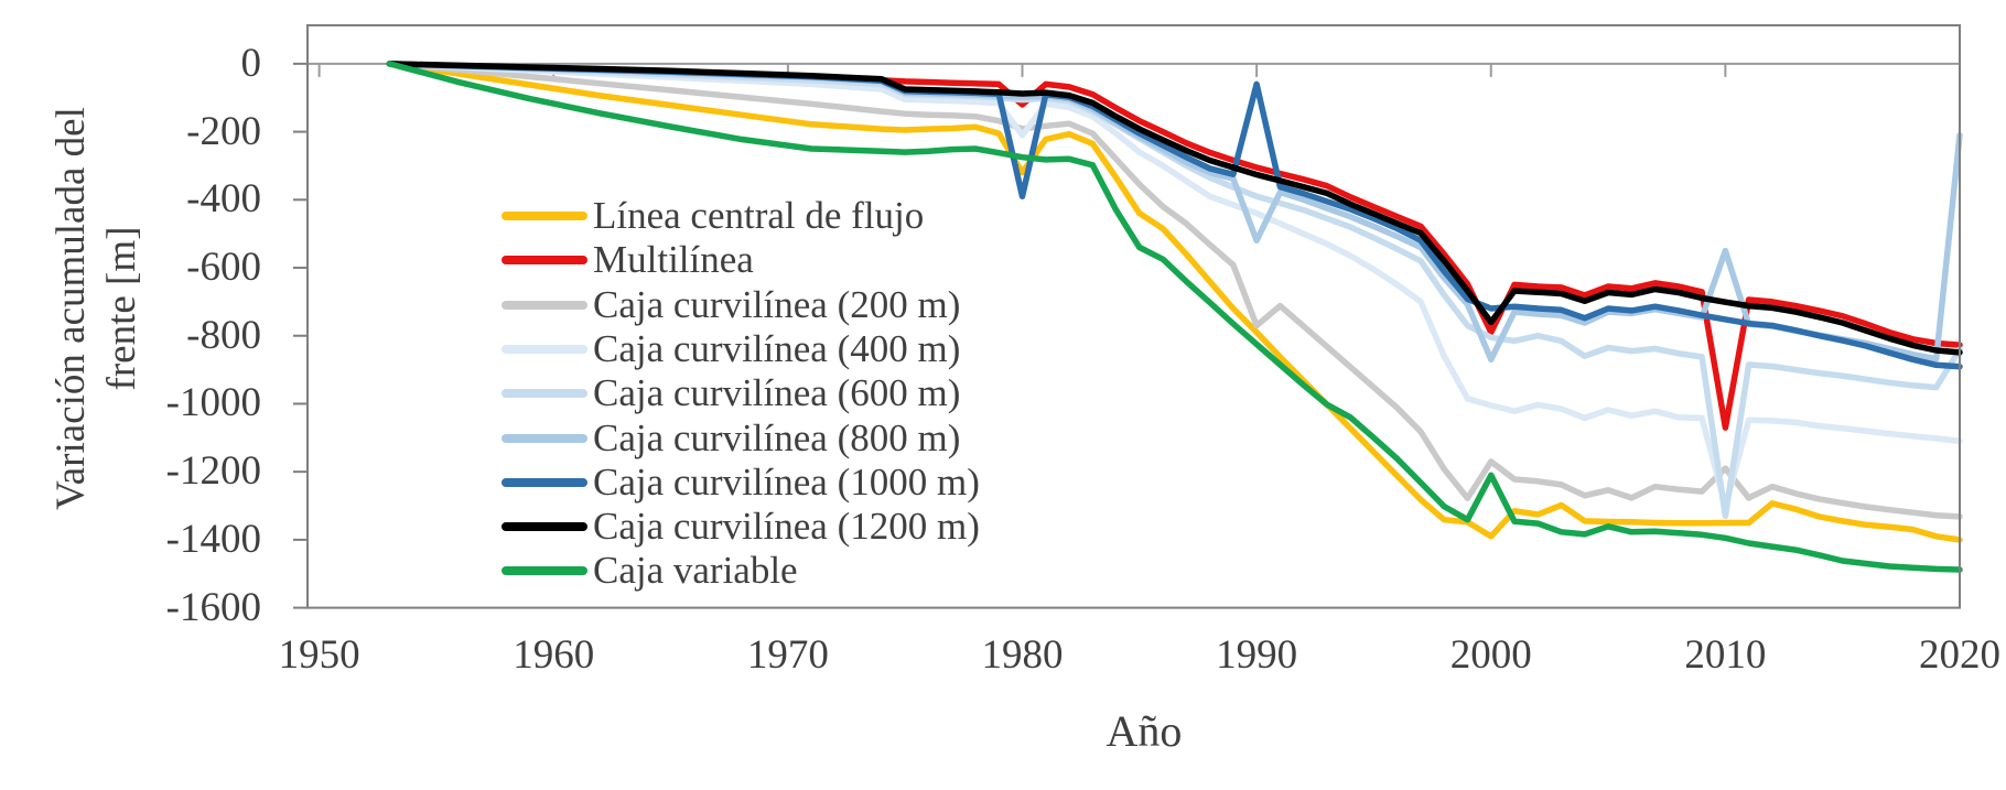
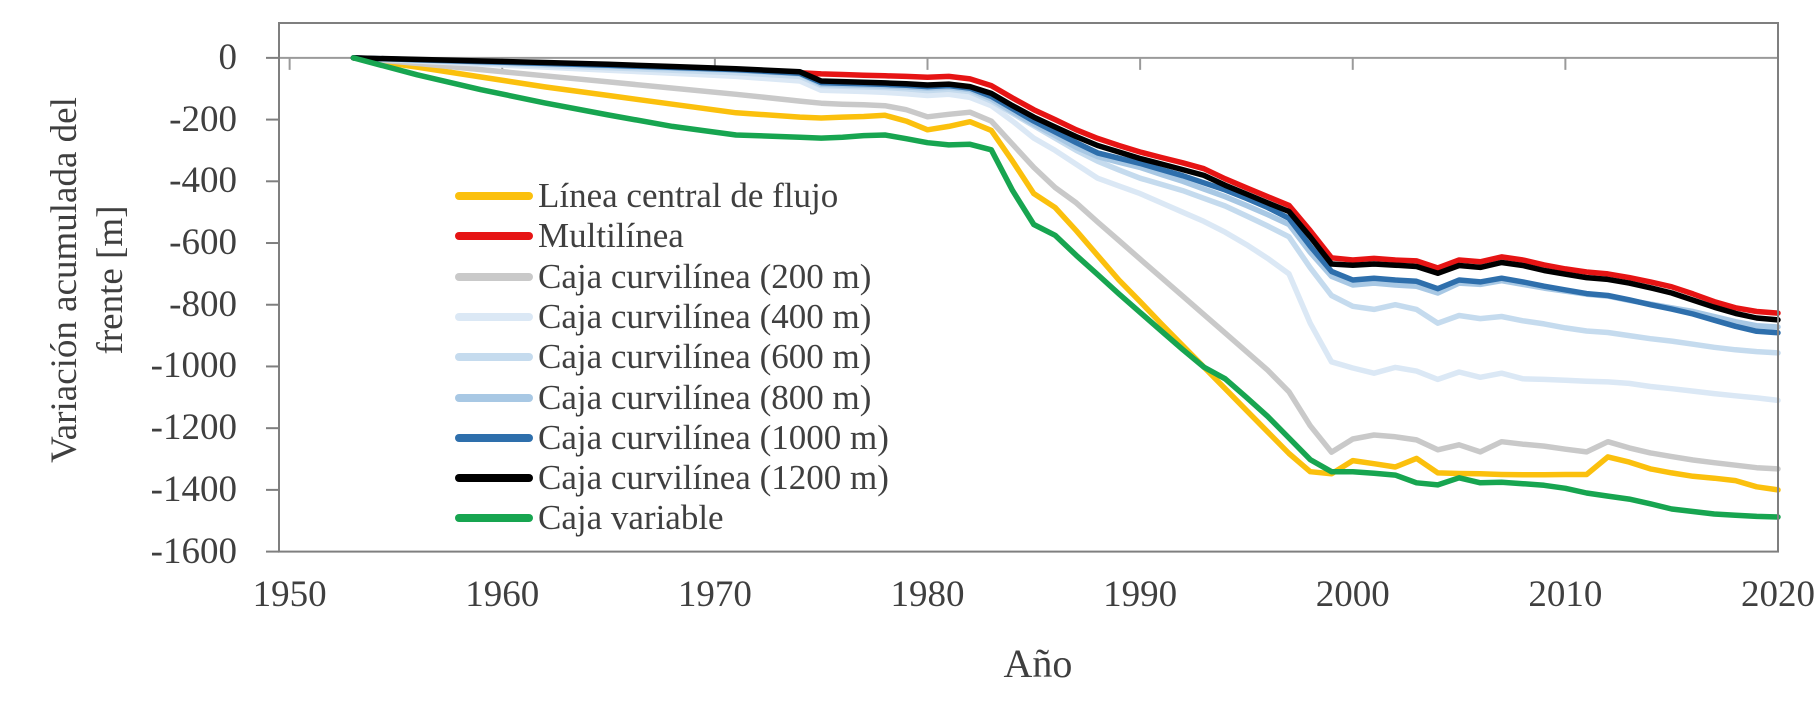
Línea central de flujo/1980: -320 -> -230
Multilínea/1980: -120 -> -60
Caja curvilínea (400 m)/1980: -210 -> -120
Caja curvilínea (1000 m)/1980: -390 -> -90
Caja curvilínea (200 m)/1990: -770 -> -650
Caja curvilínea (800 m)/1990: -520 -> -360
Caja curvilínea (1000 m)/1990: -60 -> -340
Línea central de flujo/2000: -1390 -> -1300
Multilínea/2000: -790 -> -660
Caja curvilínea (200 m)/2000: -1170 -> -1240
Caja curvilínea (800 m)/2000: -870 -> -740
Caja curvilínea (1200 m)/2000: -760 -> -670
Caja variable/2000: -1210 -> -1340
Multilínea/2010: -1070 -> -680
Caja curvilínea (200 m)/2010: -1190 -> -1270
Caja curvilínea (400 m)/2010: -1300 -> -1040
Caja curvilínea (600 m)/2010: -1330 -> -880
Caja curvilínea (800 m)/2010: -550 -> -760
Caja curvilínea (600 m)/2020: -840 -> -960
Caja curvilínea (800 m)/2020: -210 -> -870
